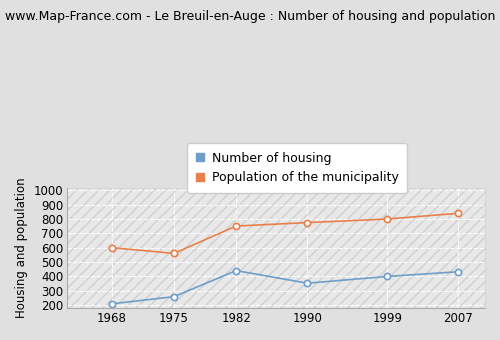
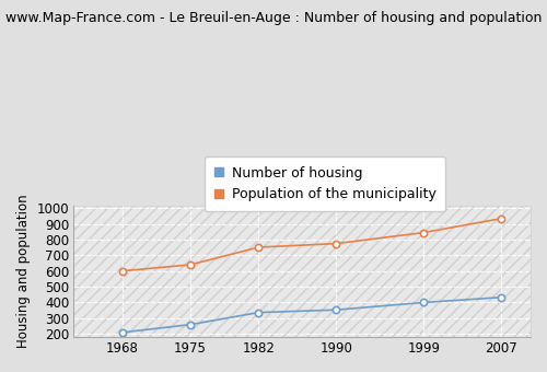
Population of the municipality/1975: 560 -> 640
Number of housing/1982: 440 -> 340
Population of the municipality/1999: 800 -> 840
Population of the municipality/2007: 840 -> 940
